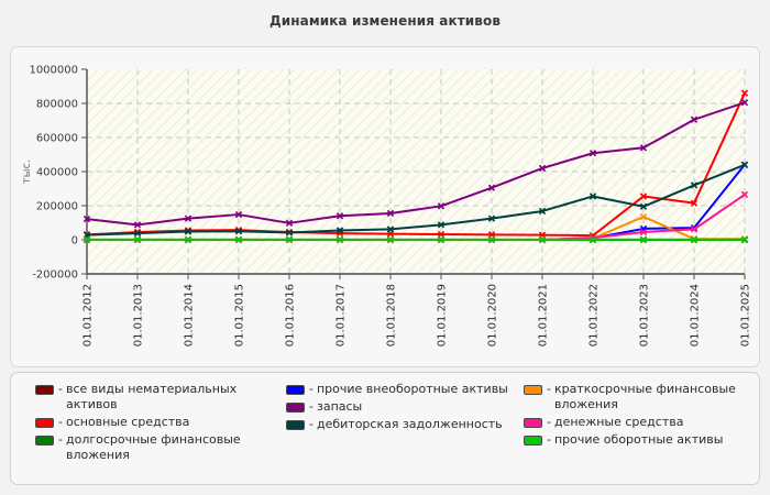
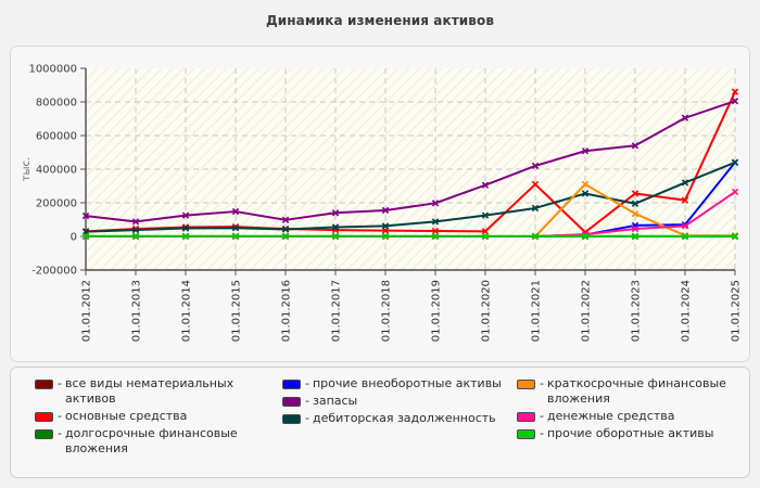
основные средства/01.01.2021: 30000 -> 310000
краткосрочные финансовые вложения/01.01.2022: 10000 -> 310000
